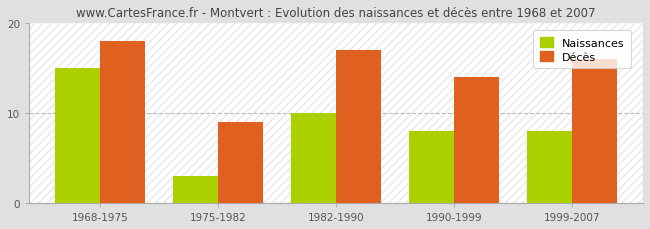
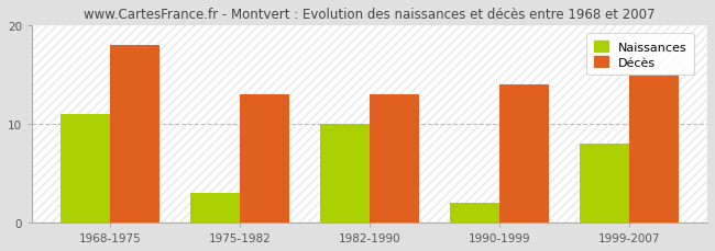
Naissances/1968-1975: 15 -> 11
Décès/1975-1982: 9 -> 13
Décès/1982-1990: 17 -> 13
Naissances/1990-1999: 8 -> 2
Décès/1999-2007: 16 -> 15
